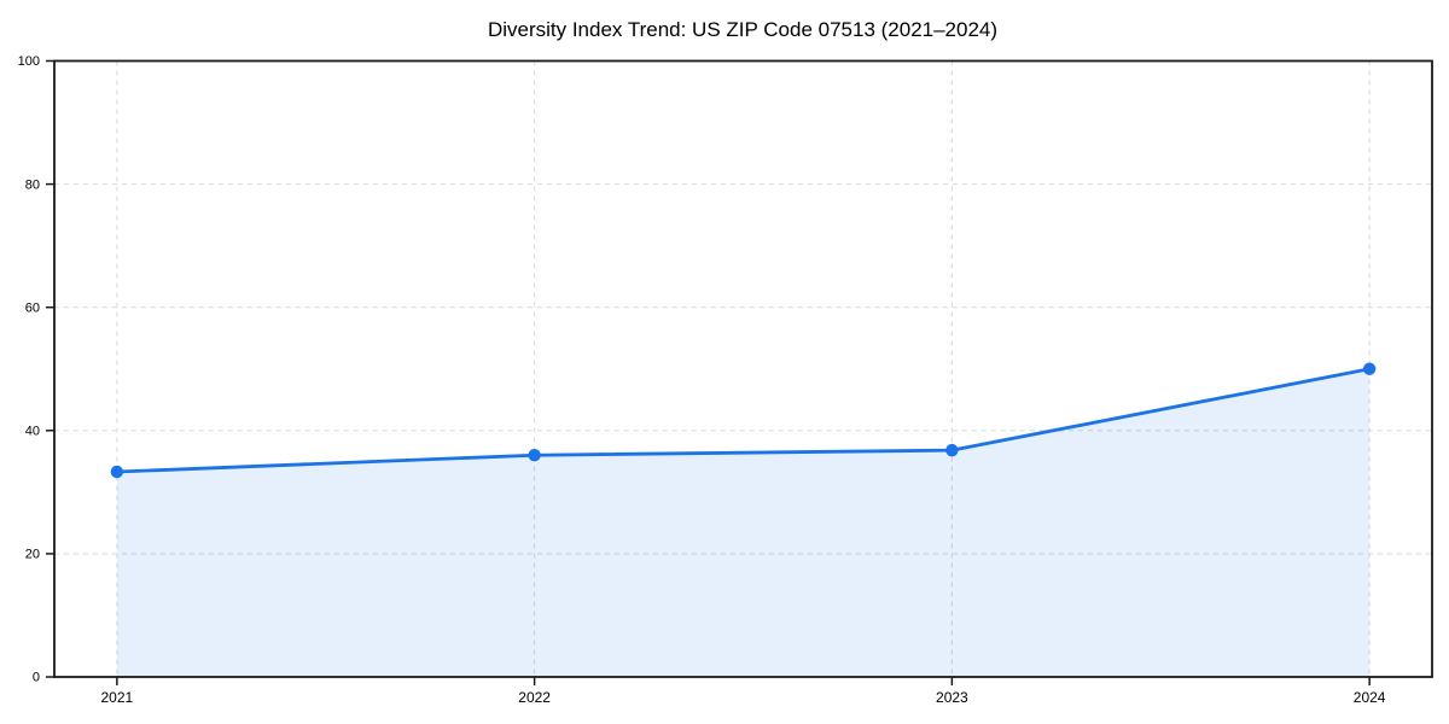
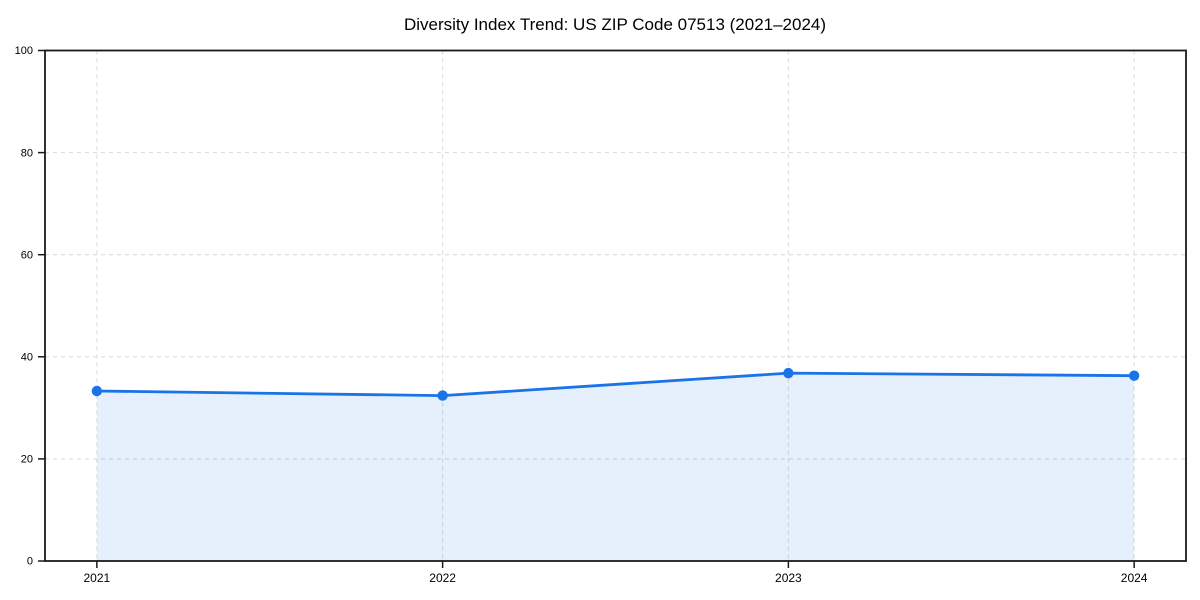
2022: 36 -> 32
2024: 50 -> 36
